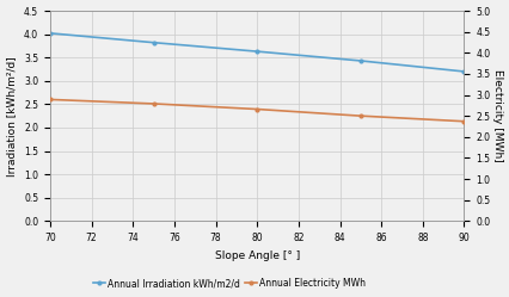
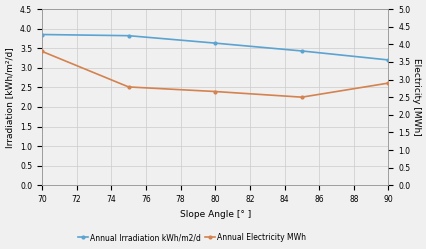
Annual Irradiation kWh/m2/d/70: 4.02 -> 3.85
Annual Electricity MWh/70: 2.89 -> 3.80
Annual Electricity MWh/90: 2.37 -> 2.90
